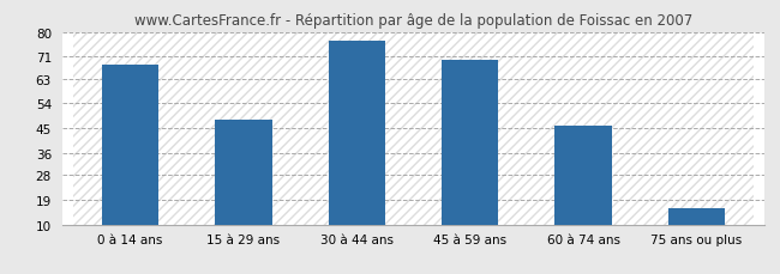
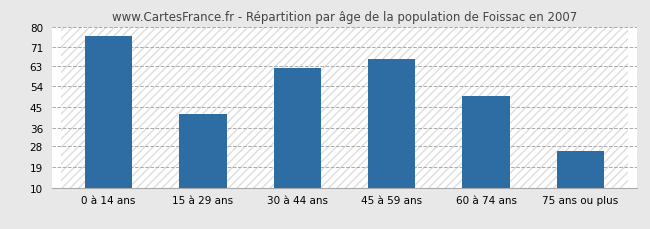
0 à 14 ans: 68 -> 76
15 à 29 ans: 48 -> 42
30 à 44 ans: 77 -> 62
45 à 59 ans: 70 -> 66
60 à 74 ans: 46 -> 50
75 ans ou plus: 16 -> 26
